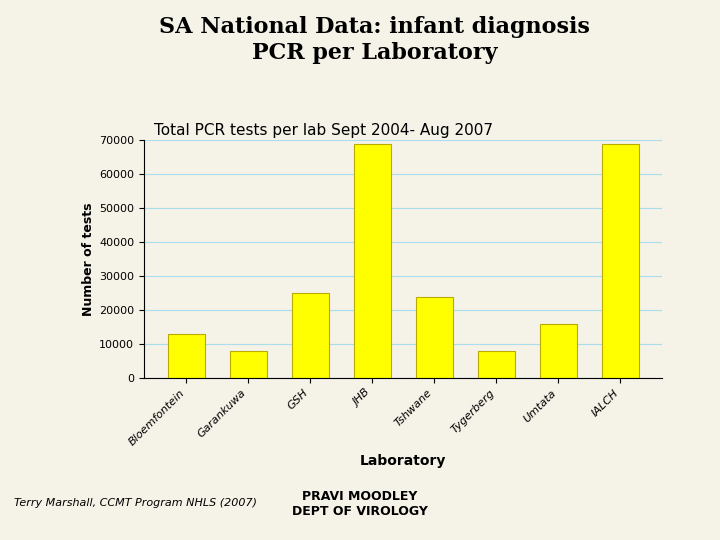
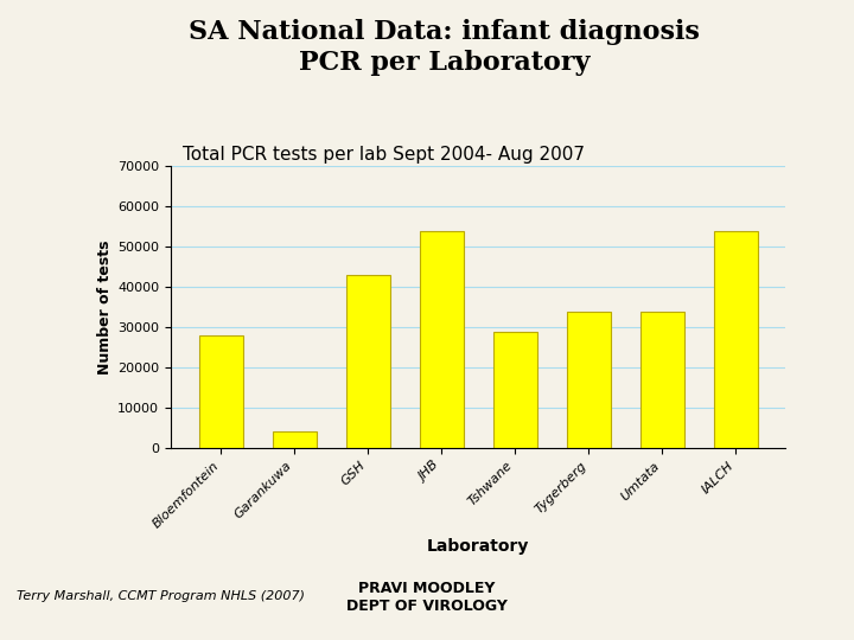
Bloemfontein: 13000 -> 28000
Garankuwa: 8000 -> 4000
GSH: 25000 -> 43000
JHB: 69000 -> 54000
Tshwane: 24000 -> 29000
Tygerberg: 8000 -> 34000
Umtata: 16000 -> 34000
IALCH: 69000 -> 54000
